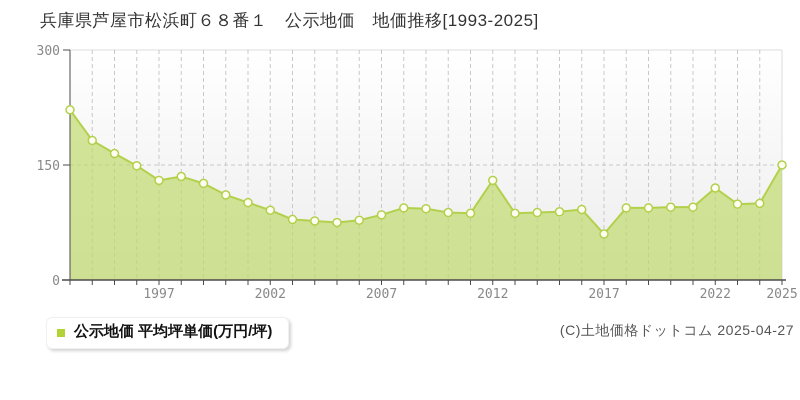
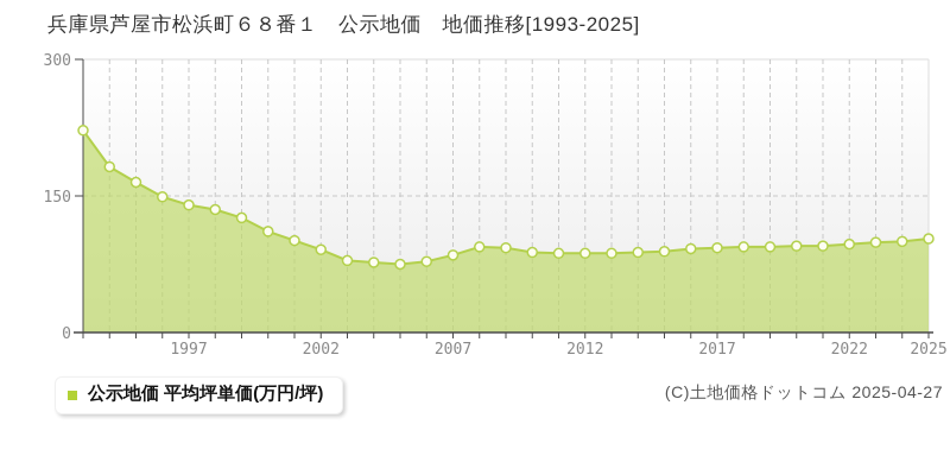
1997: 130 -> 140
2012: 130 -> 90
2017: 60 -> 90
2022: 120 -> 100
2025: 150 -> 100
